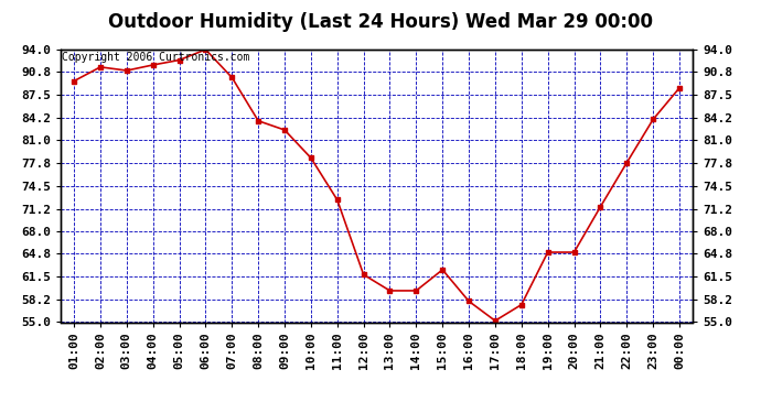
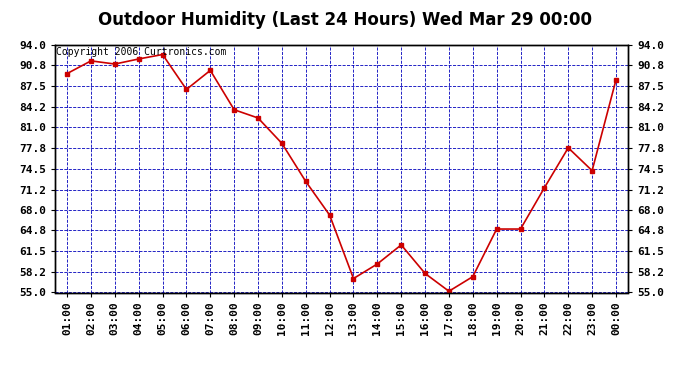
06:00: 94.0 -> 87.0
12:00: 61.8 -> 67.2
13:00: 59.5 -> 57.2
23:00: 84.0 -> 74.2
